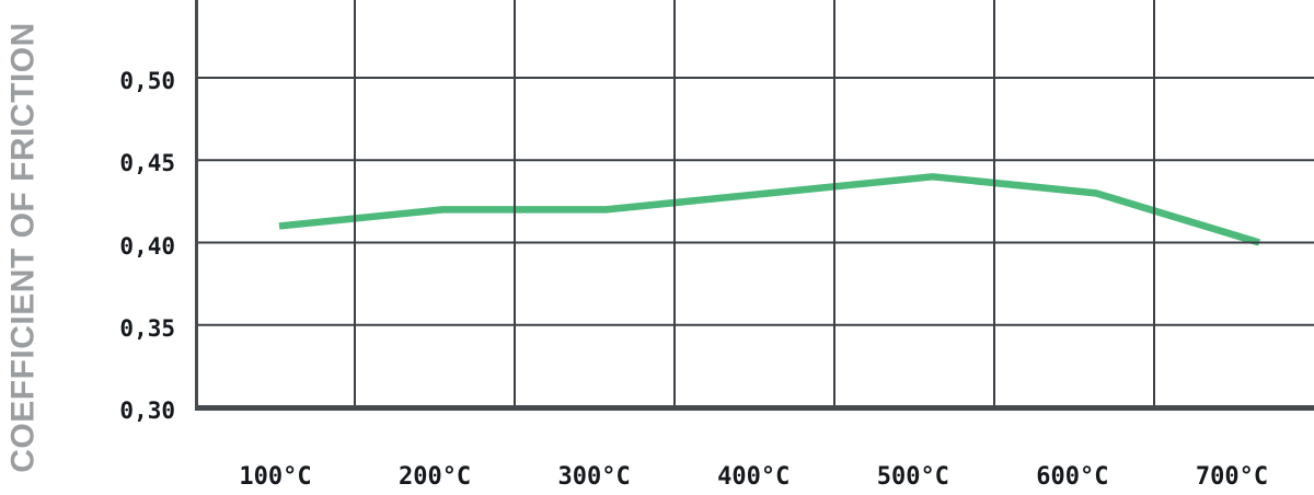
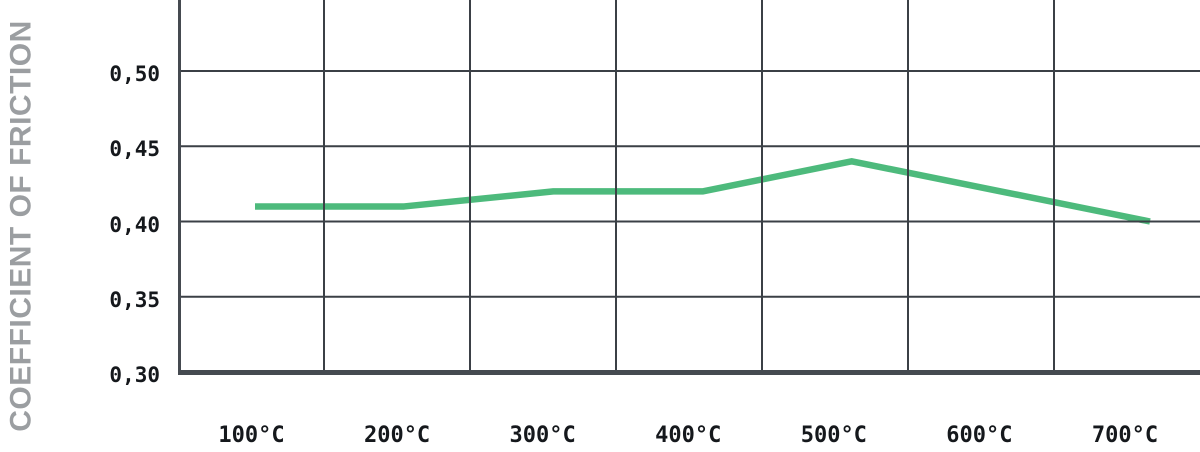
200°C: 0,42 -> 0,41
400°C: 0,43 -> 0,42
600°C: 0,43 -> 0,42
